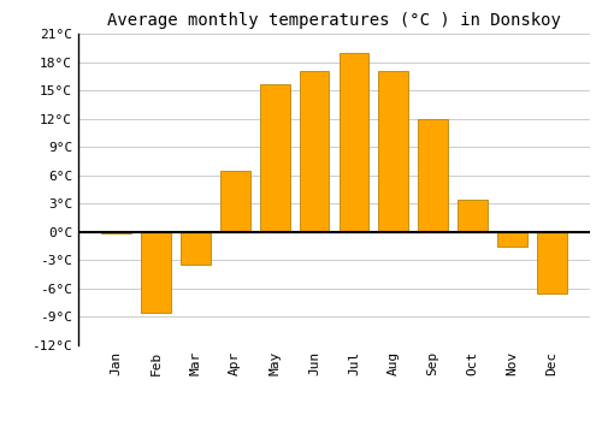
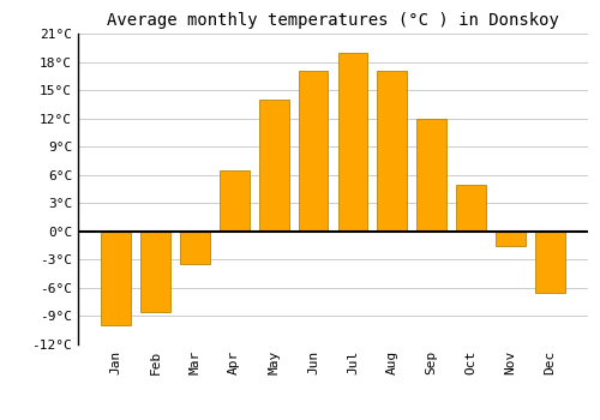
Jan: -0.2°C -> -10.0°C
May: 15.6°C -> 14.0°C
Oct: 3.4°C -> 5.0°C
